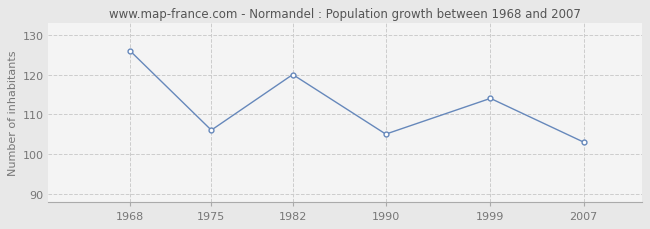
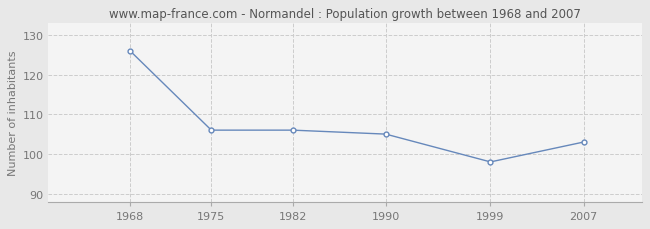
1982: 120 -> 106
1999: 114 -> 98
